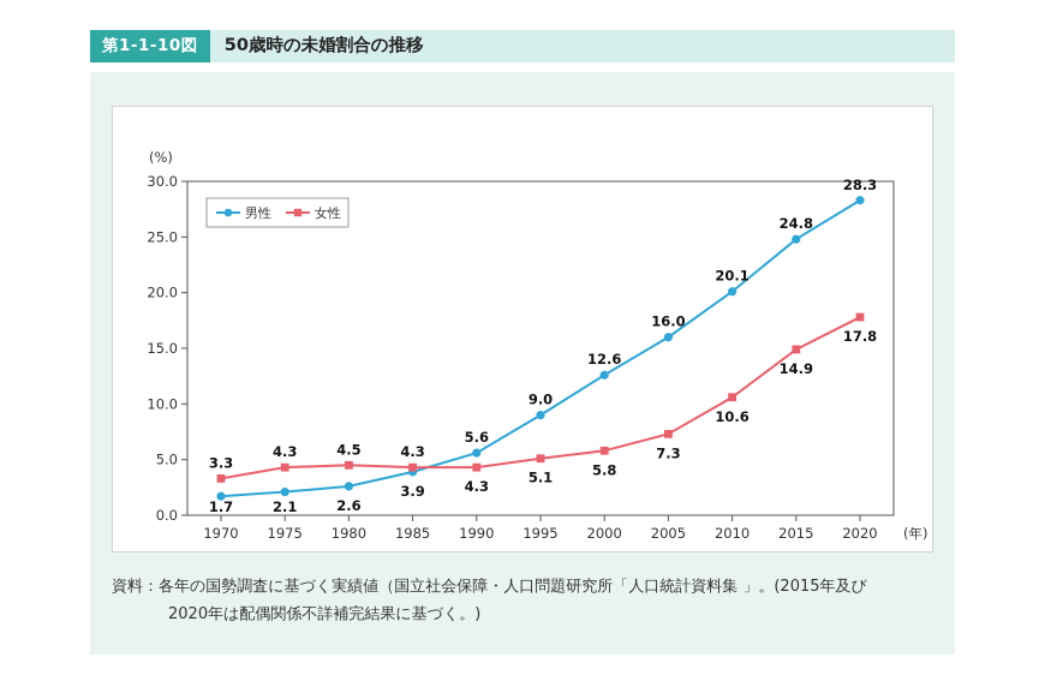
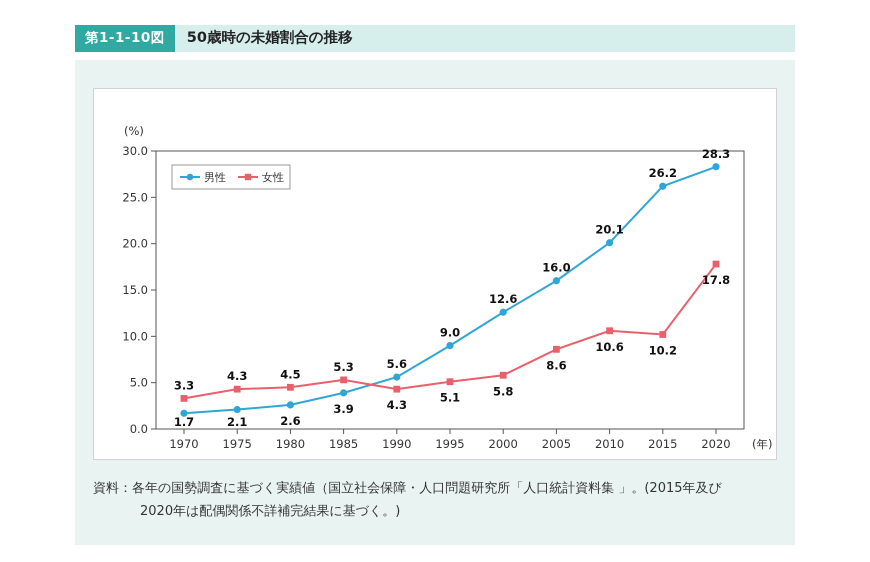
女性/1985: 4.3 -> 5.3
女性/2005: 7.3 -> 8.6
男性/2015: 24.8 -> 26.2
女性/2015: 14.9 -> 10.2
